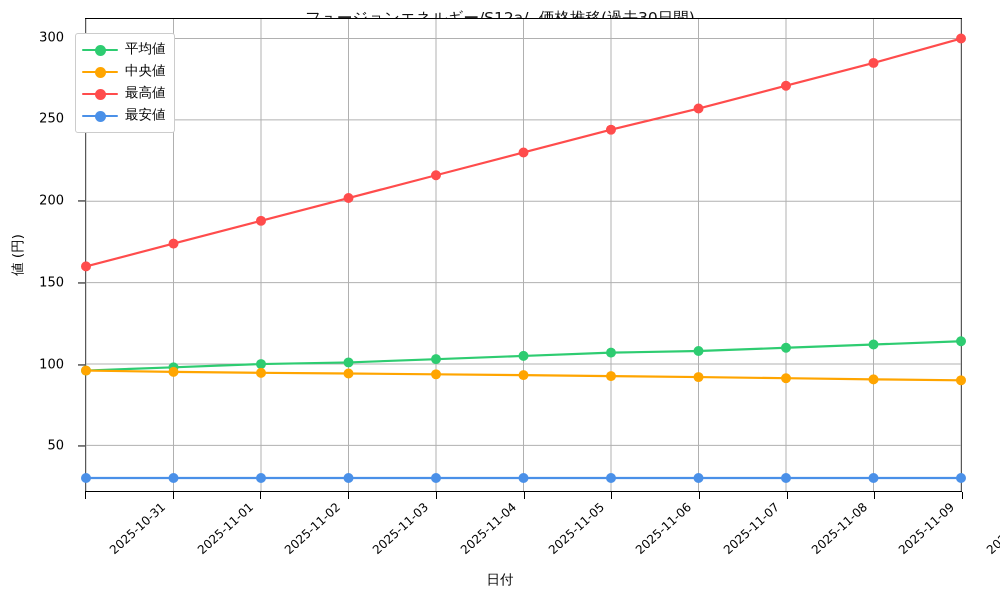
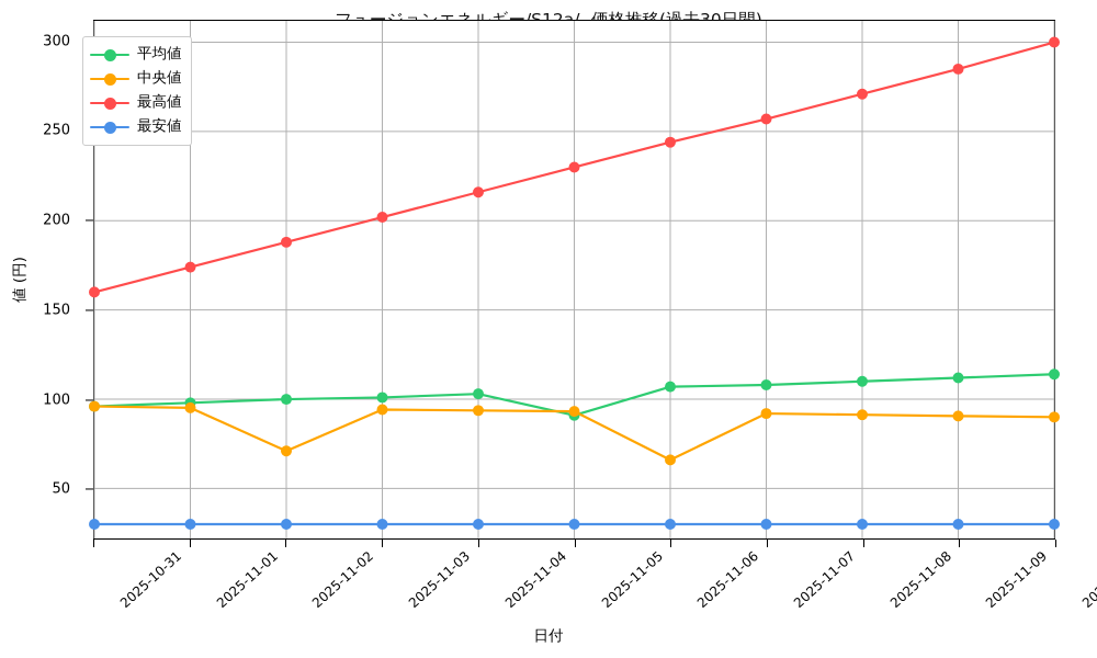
中央値/2025-11-02: 95 -> 71
平均値/2025-11-05: 105 -> 91
中央値/2025-11-06: 93 -> 66
